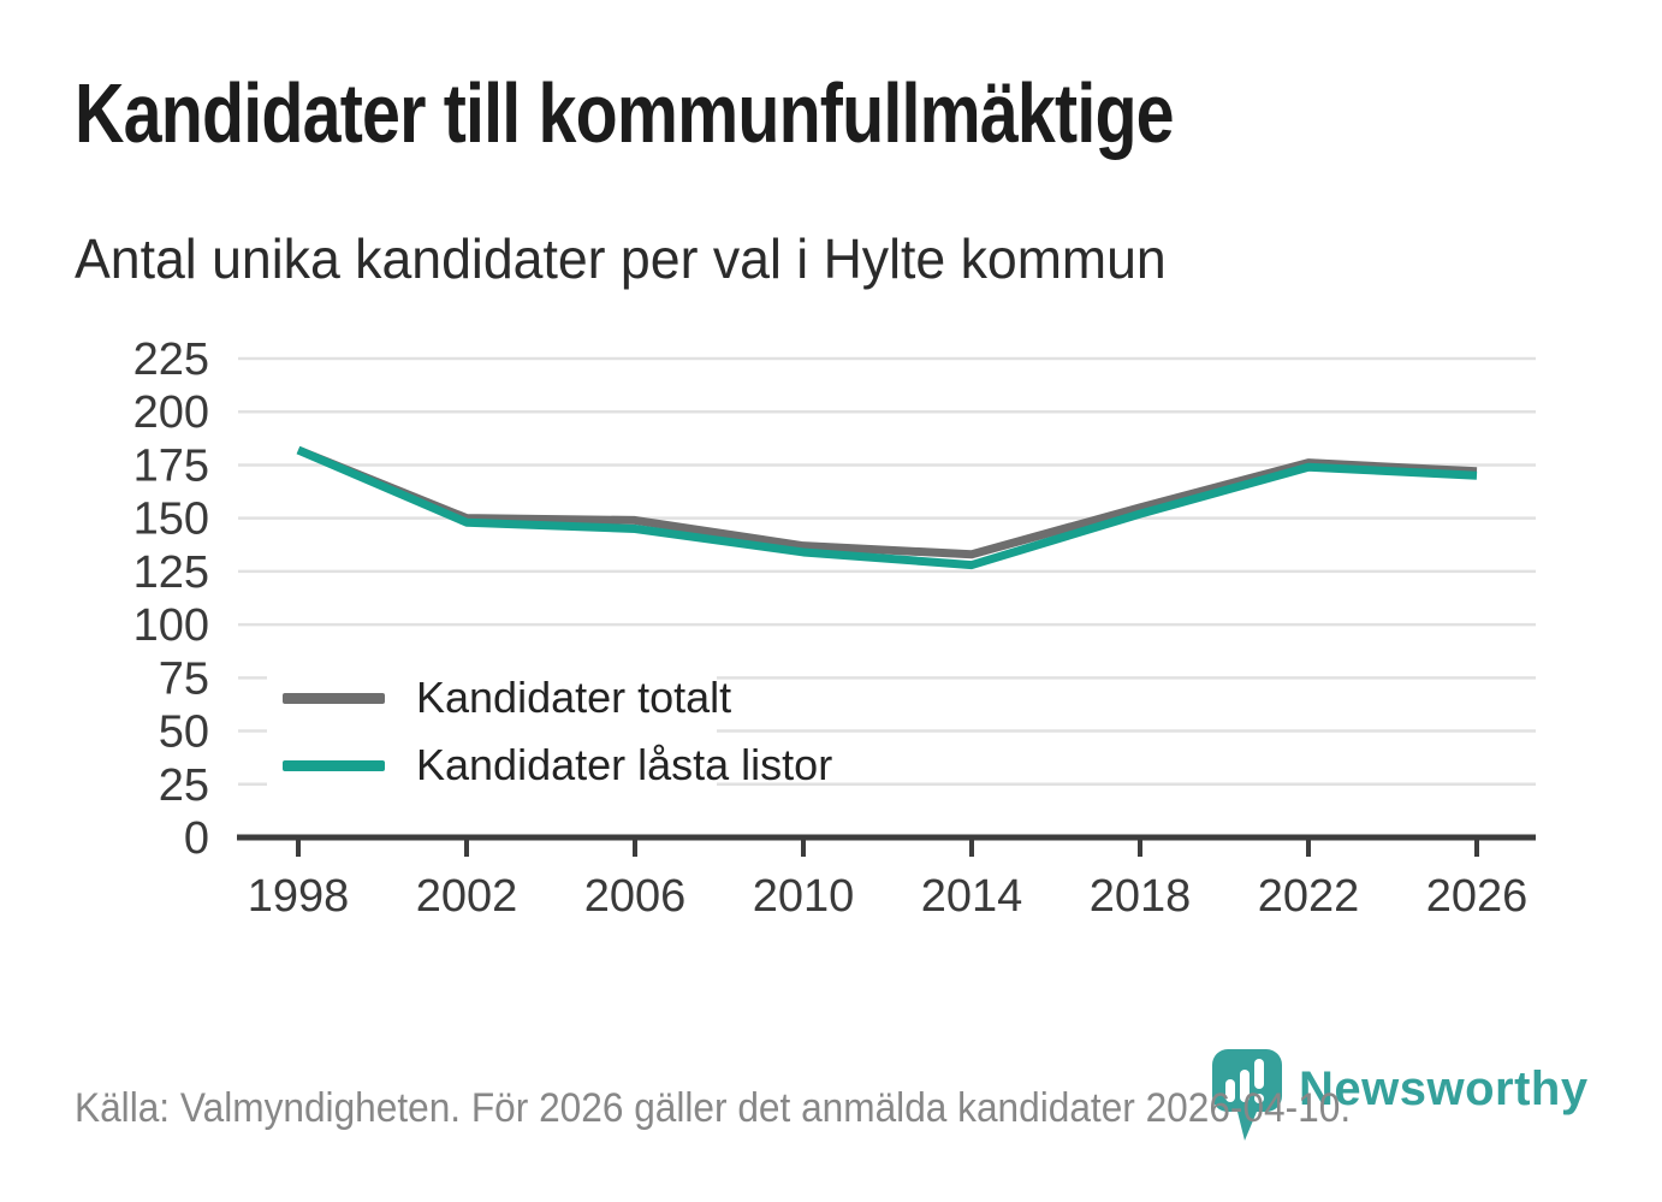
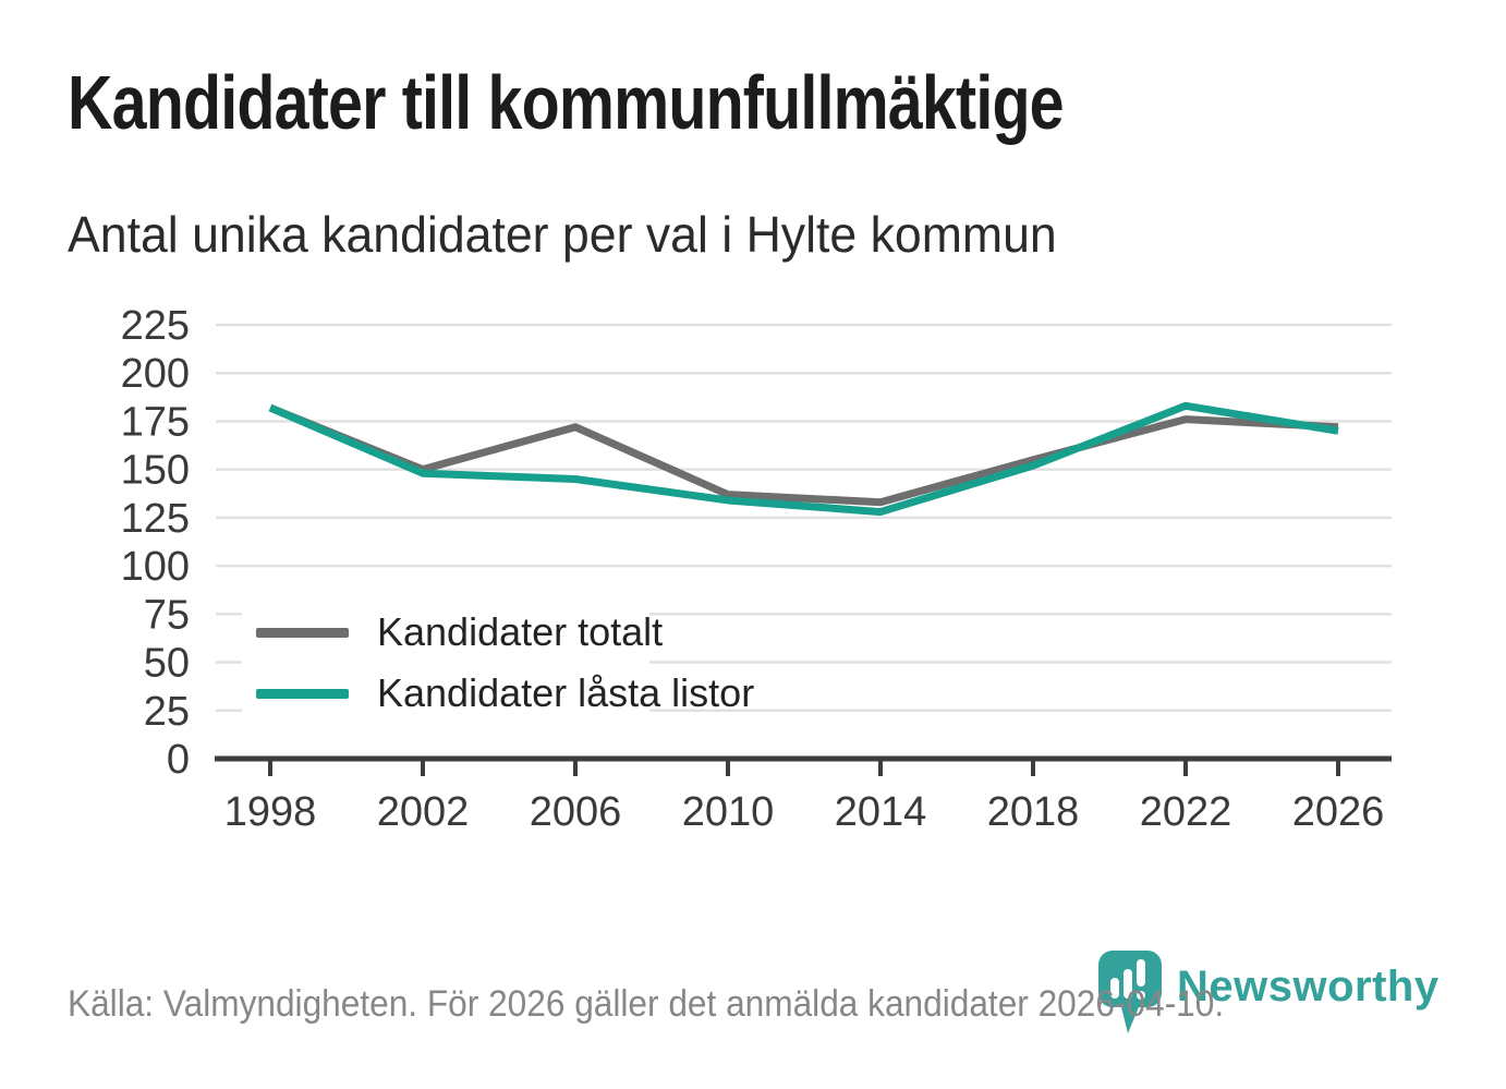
Kandidater totalt/2006: 149 -> 172
Kandidater låsta listor/2022: 174 -> 183
